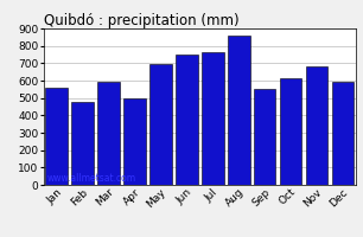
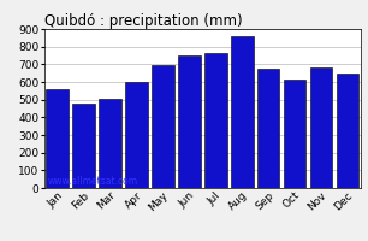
Mar: 590 -> 500
Apr: 500 -> 600
Sep: 550 -> 680
Dec: 590 -> 640
